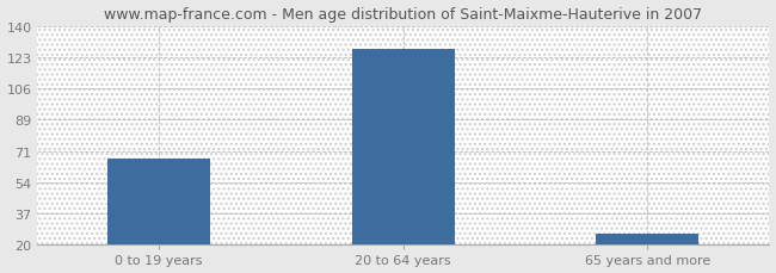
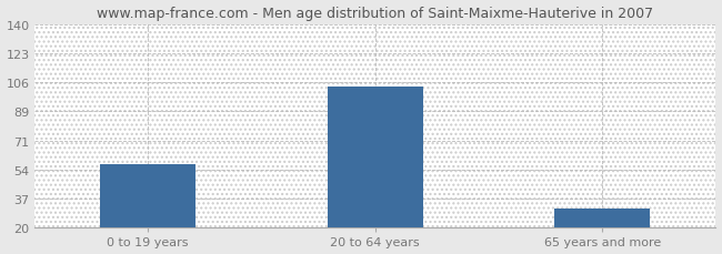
0 to 19 years: 67 -> 57
20 to 64 years: 127 -> 103
65 years and more: 26 -> 31
